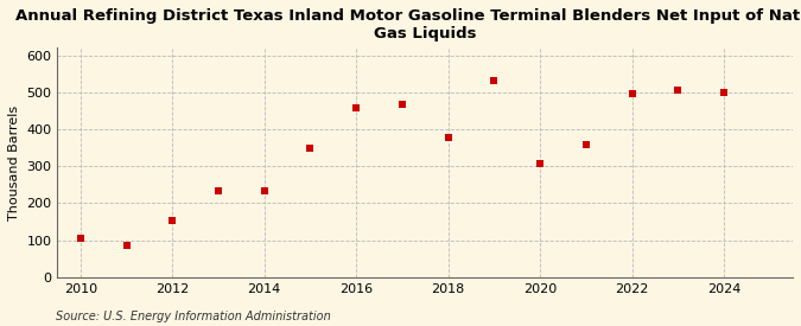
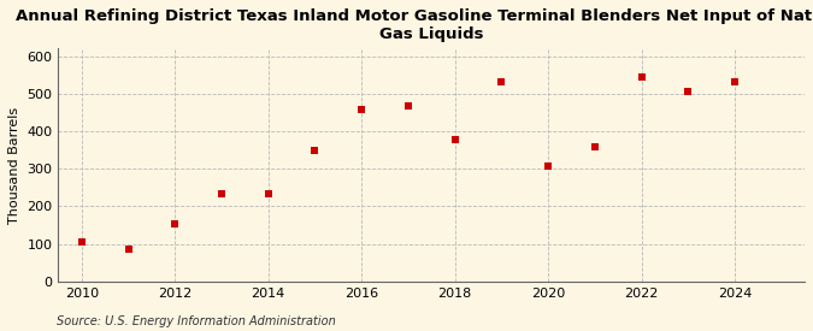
2022: 495 -> 545
2024: 500 -> 532
